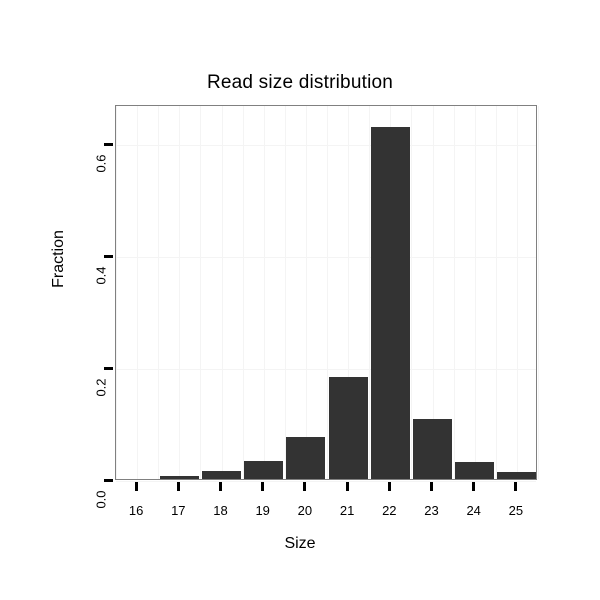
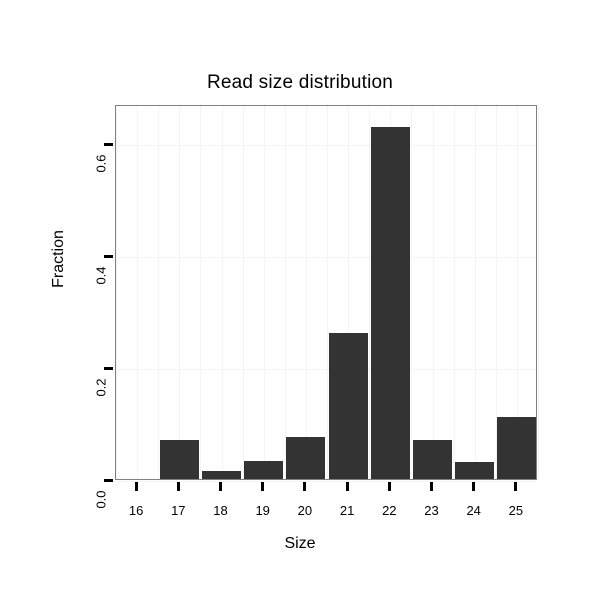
17: 0.01 -> 0.07
21: 0.18 -> 0.26
23: 0.11 -> 0.07
25: 0.01 -> 0.11
